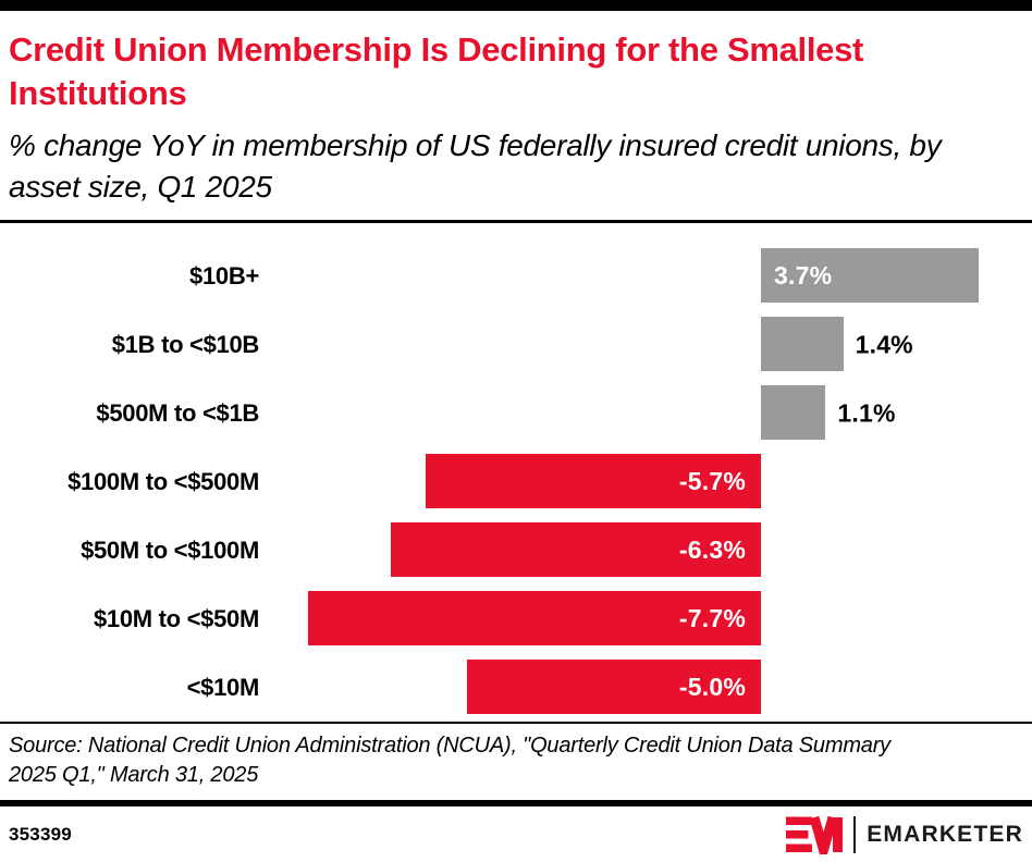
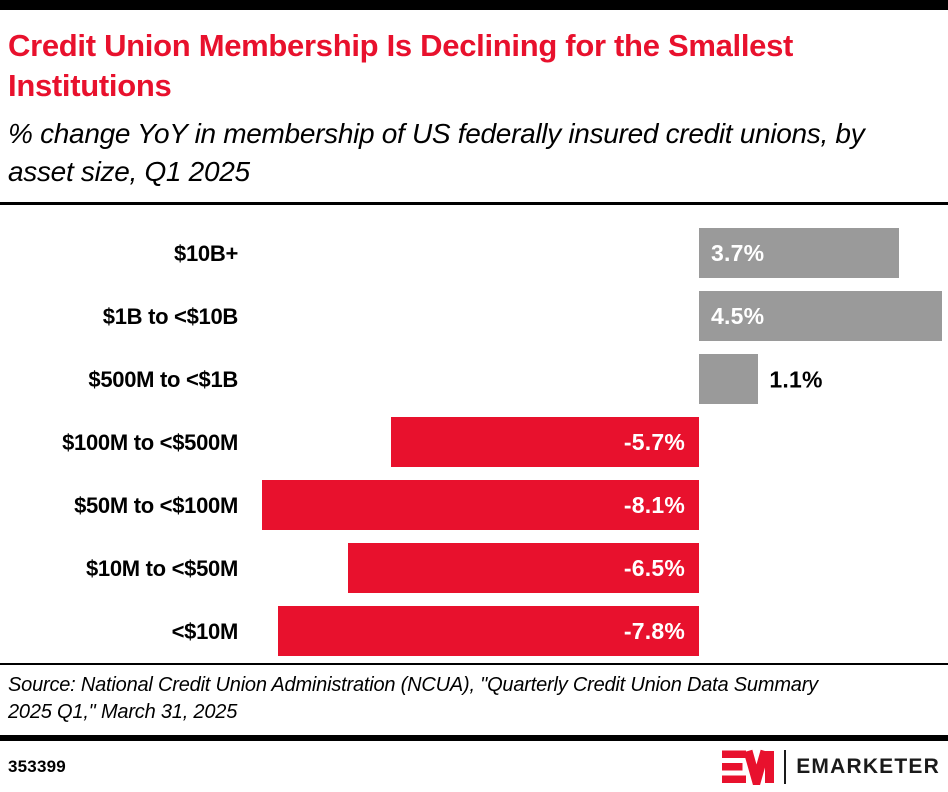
$1B to <$10B: 1.4% -> 4.5%
$50M to <$100M: -6.3% -> -8.1%
$10M to <$50M: -7.7% -> -6.5%
<$10M: -5.0% -> -7.8%
